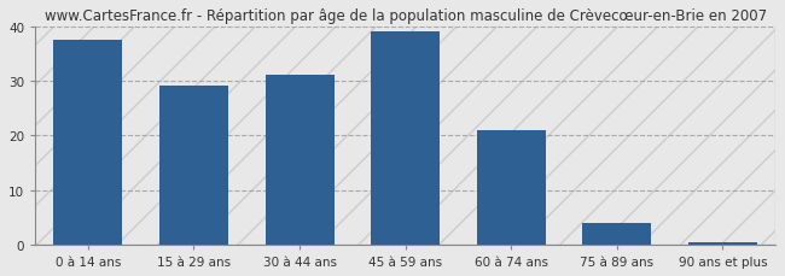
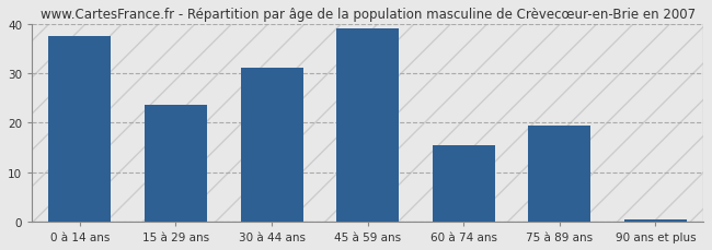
15 à 29 ans: 29.0 -> 23.5
60 à 74 ans: 21.0 -> 15.5
75 à 89 ans: 4.0 -> 19.5
